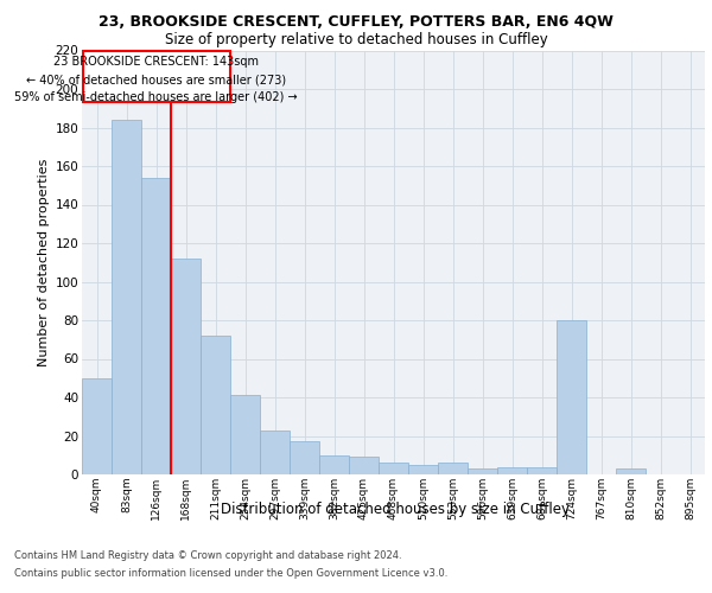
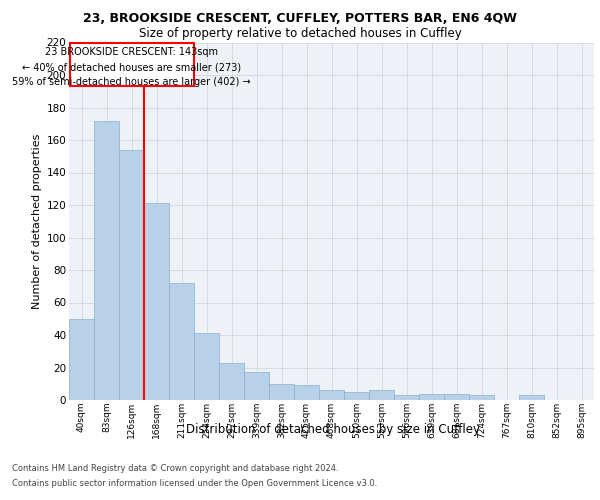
83sqm: 184 -> 172
168sqm: 112 -> 121
724sqm: 80 -> 3
